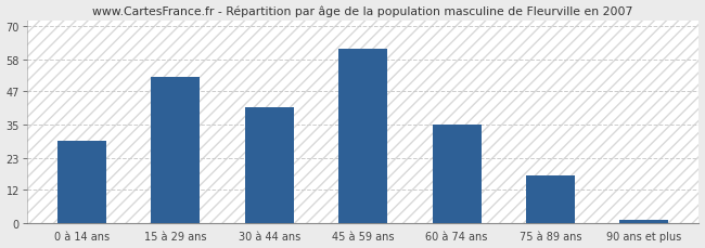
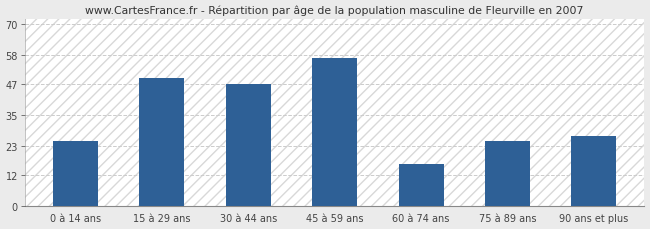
0 à 14 ans: 29 -> 25
15 à 29 ans: 52 -> 49
30 à 44 ans: 41 -> 47
45 à 59 ans: 62 -> 57
60 à 74 ans: 35 -> 16
75 à 89 ans: 17 -> 25
90 ans et plus: 1 -> 27
